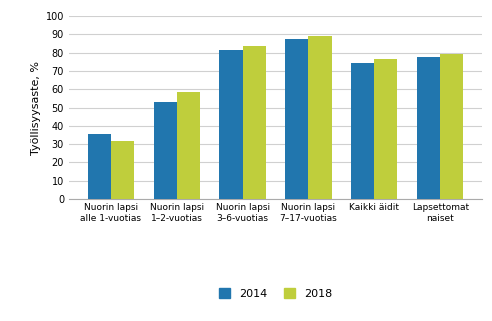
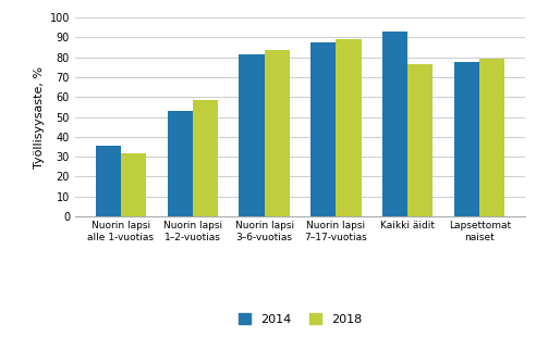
2014/Kaikki äidit: 74 -> 93
